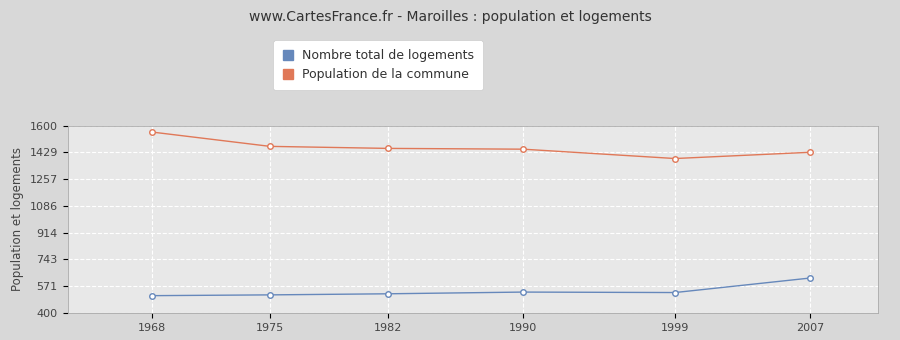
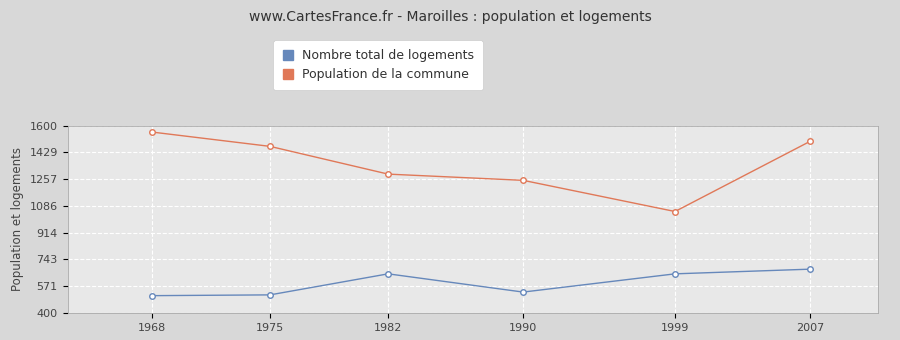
Nombre total de logements/1982: 520 -> 650
Population de la commune/1982: 1460 -> 1290
Population de la commune/1990: 1450 -> 1250
Nombre total de logements/1999: 530 -> 650
Population de la commune/1999: 1390 -> 1050
Nombre total de logements/2007: 620 -> 680
Population de la commune/2007: 1430 -> 1500
